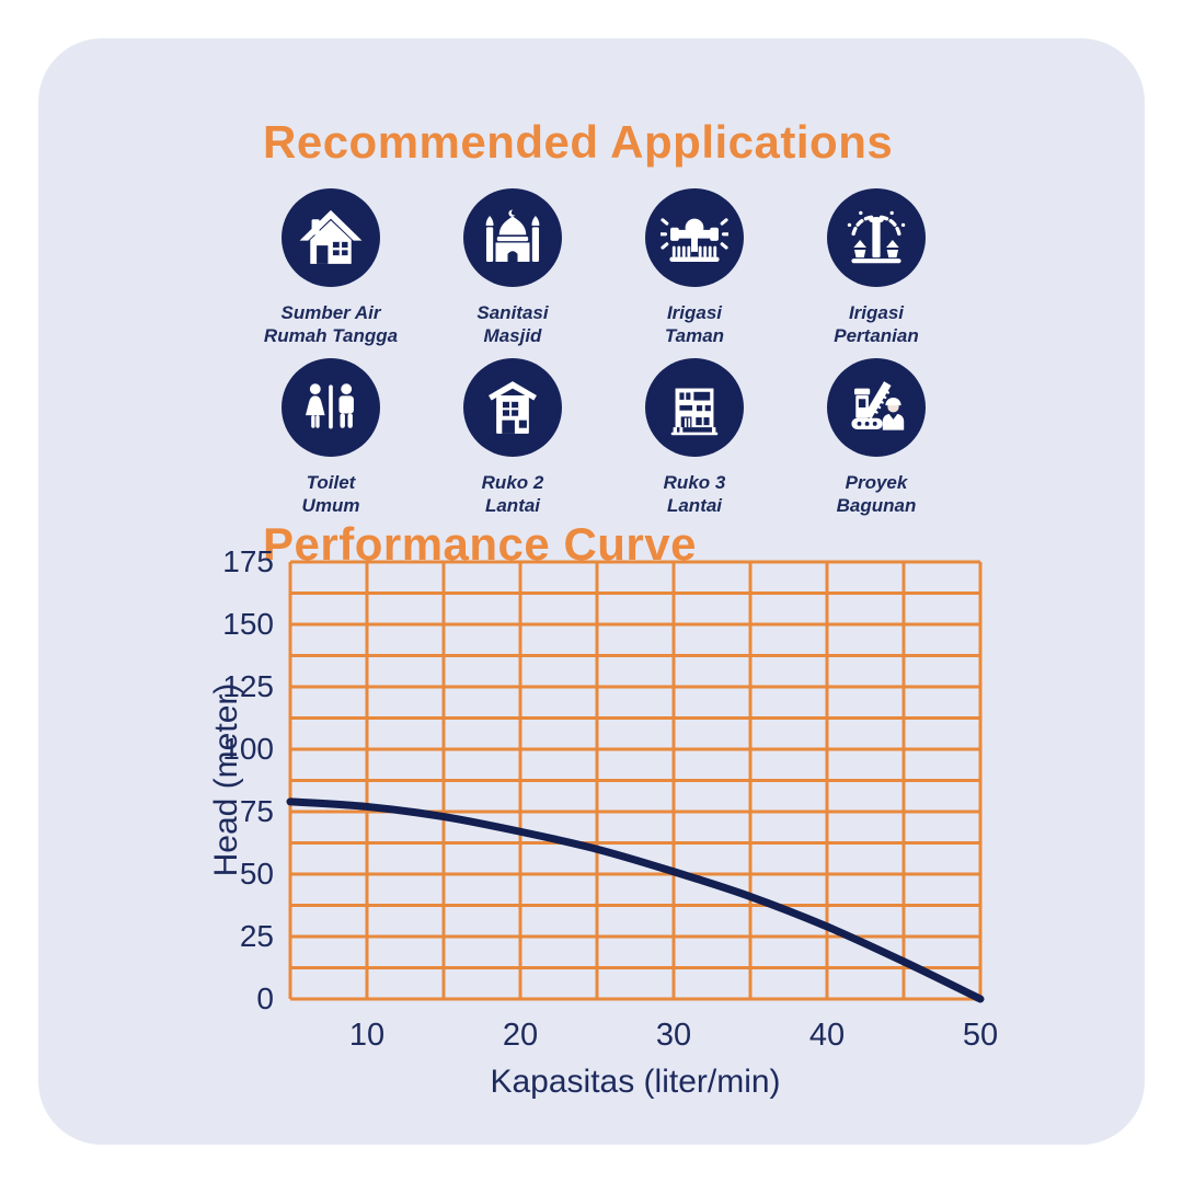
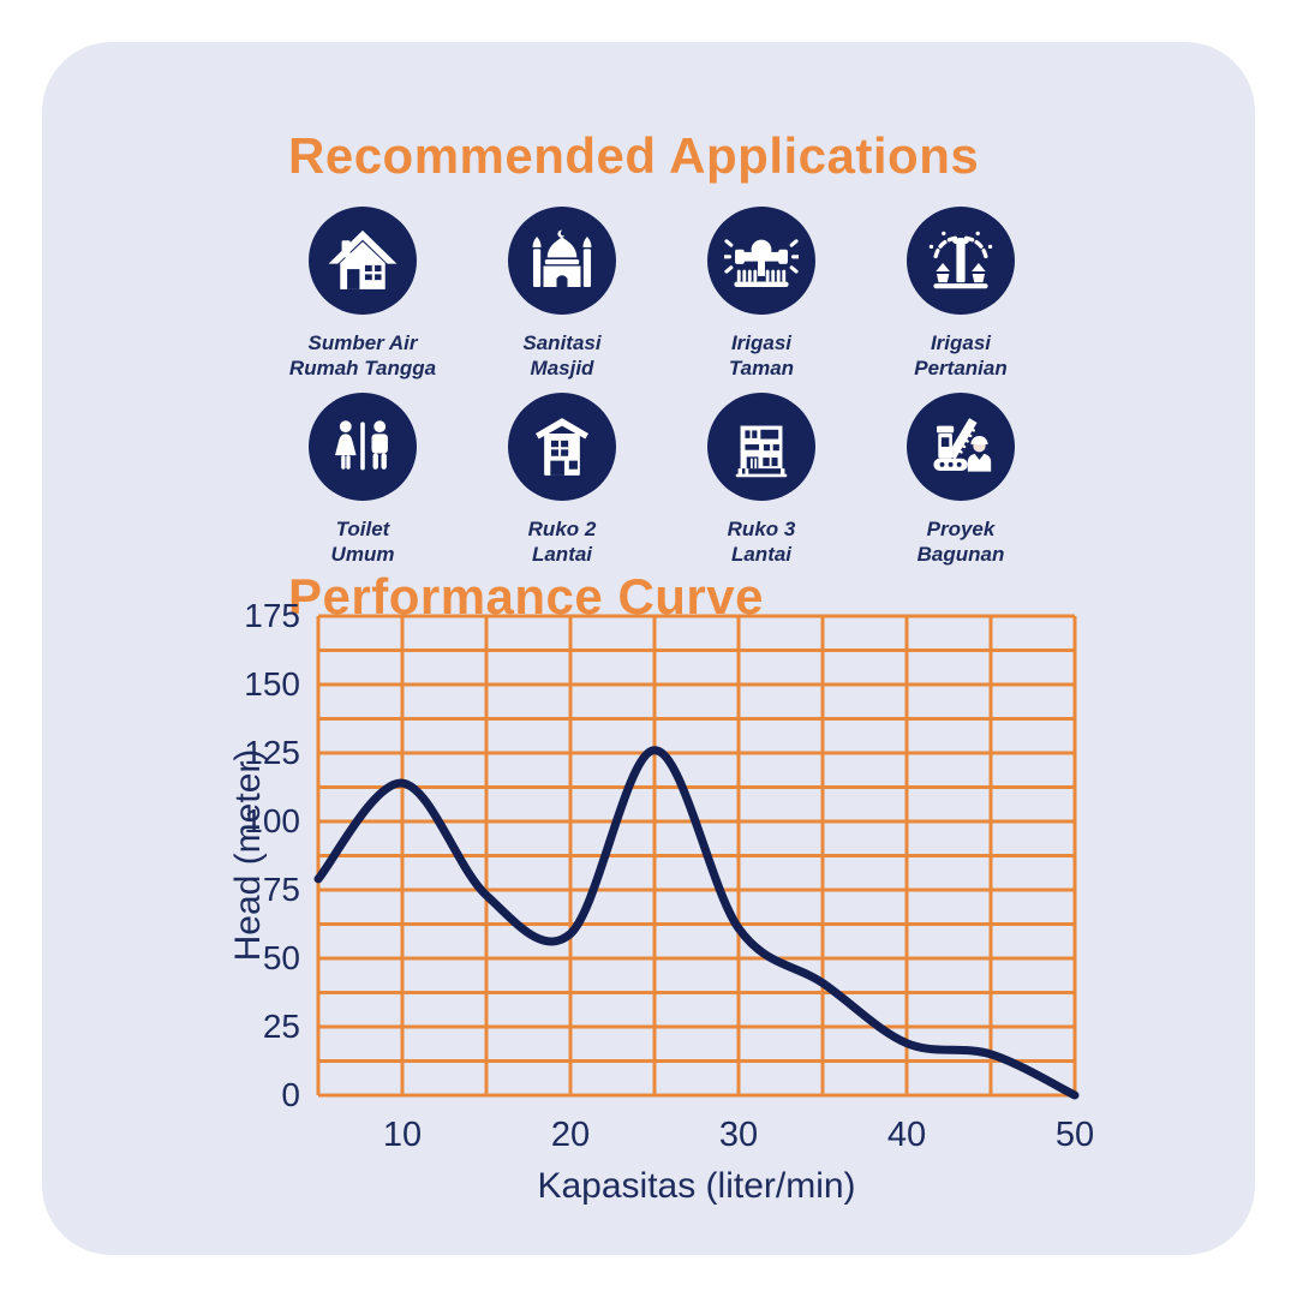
10: 77 -> 114
20: 67 -> 59
25: 60 -> 126
30: 51 -> 61
40: 29 -> 19
